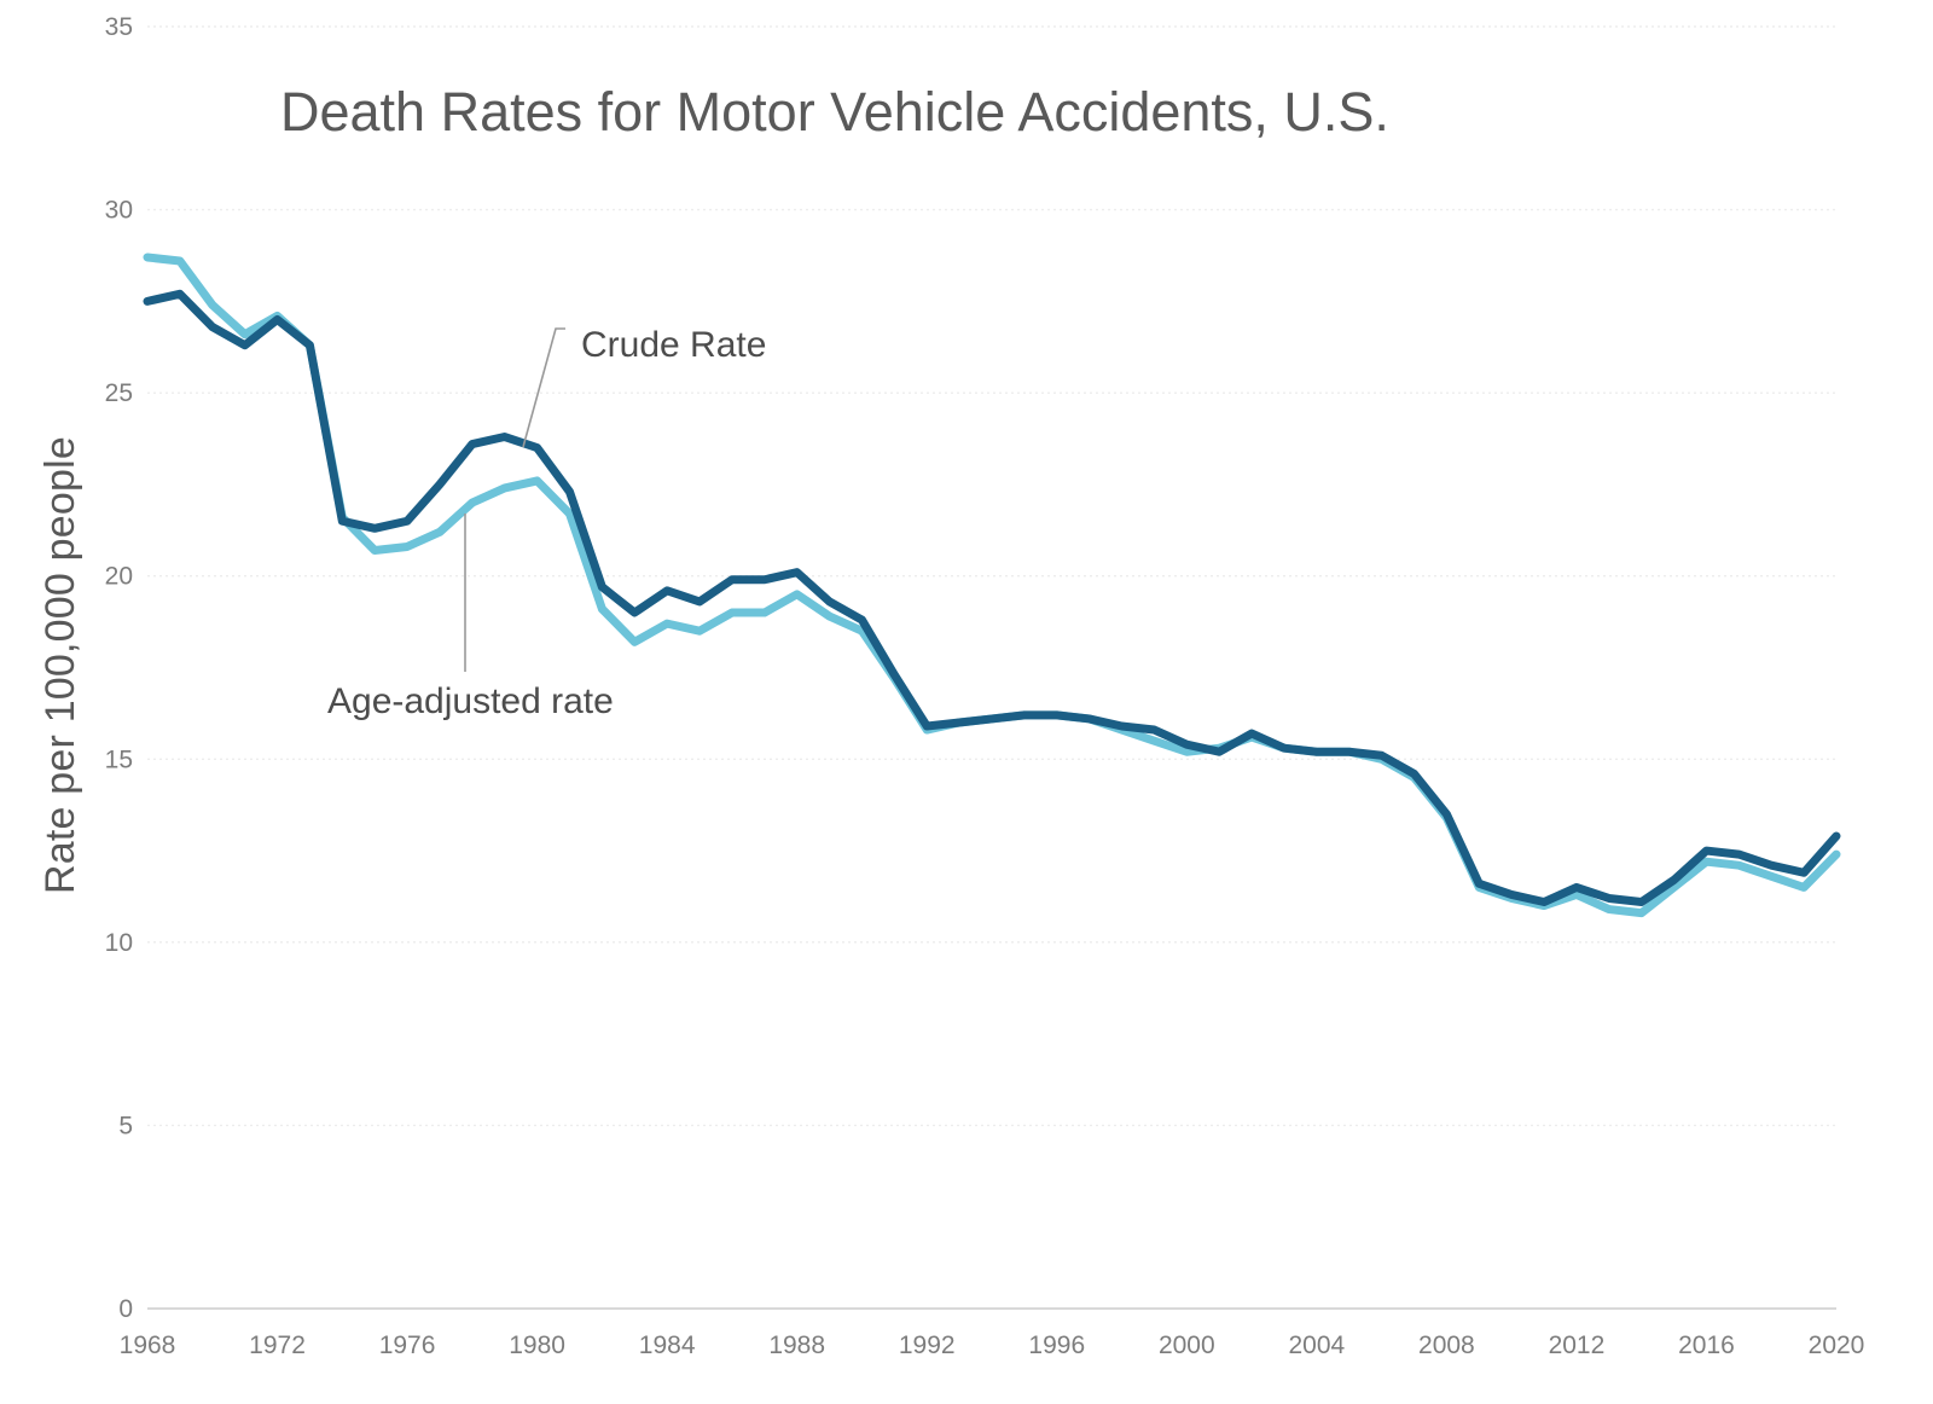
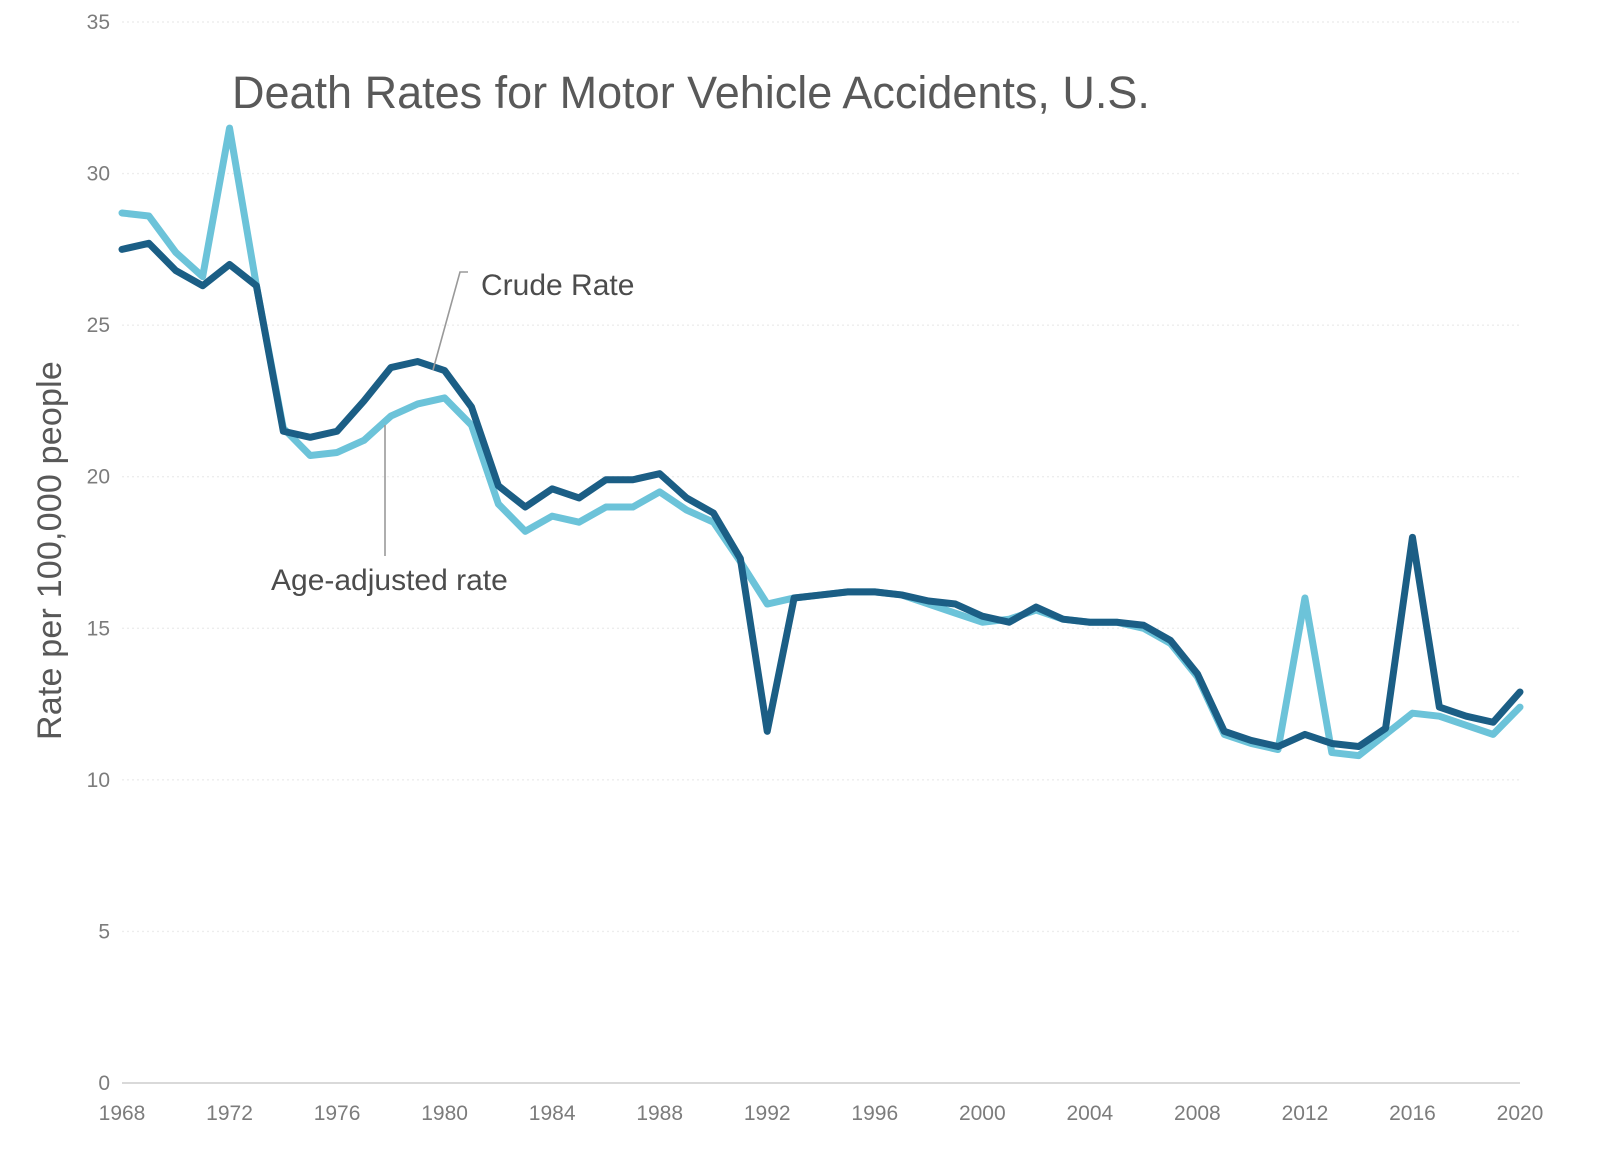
Age-adjusted rate/1972: 27.1 -> 31.5
Crude Rate/1992: 15.9 -> 11.6
Age-adjusted rate/2012: 11.3 -> 16.0
Crude Rate/2016: 12.5 -> 18.0
